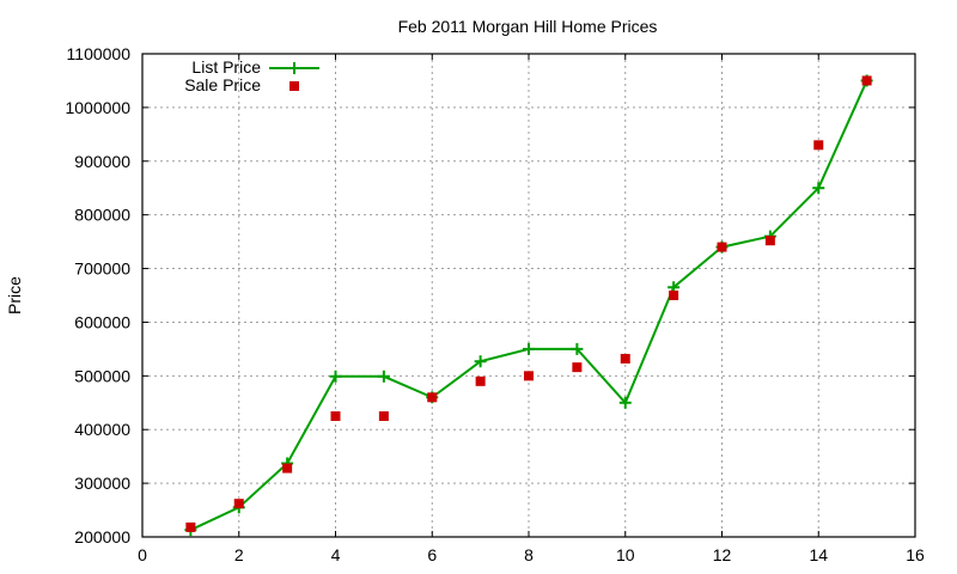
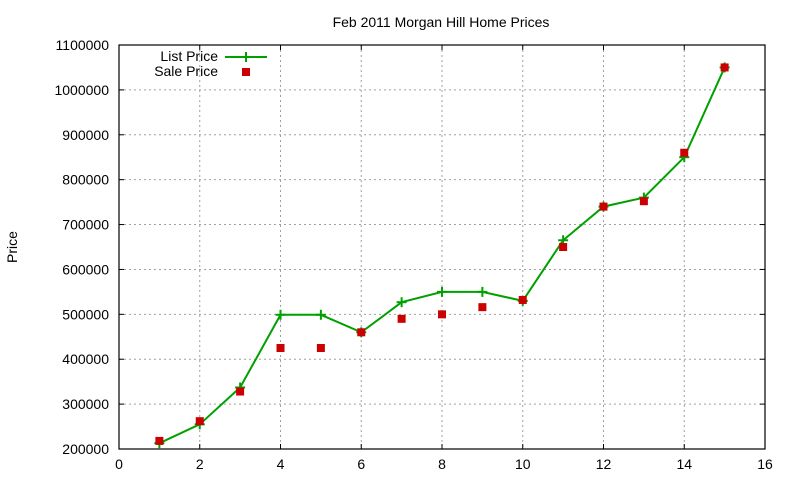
List Price/10: 450000 -> 530000
Sale Price/14: 930000 -> 860000
